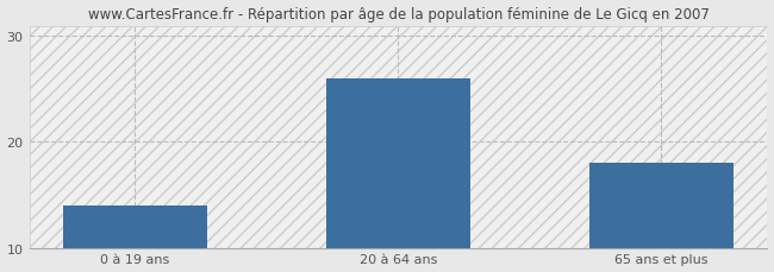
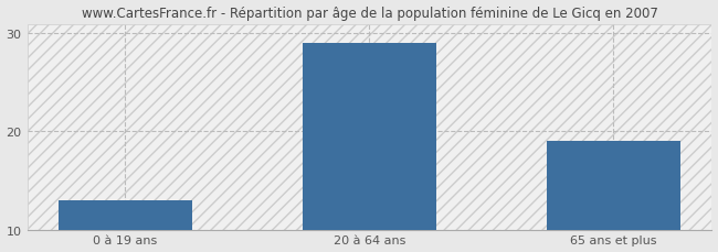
0 à 19 ans: 14 -> 13
20 à 64 ans: 26 -> 29
65 ans et plus: 18 -> 19
